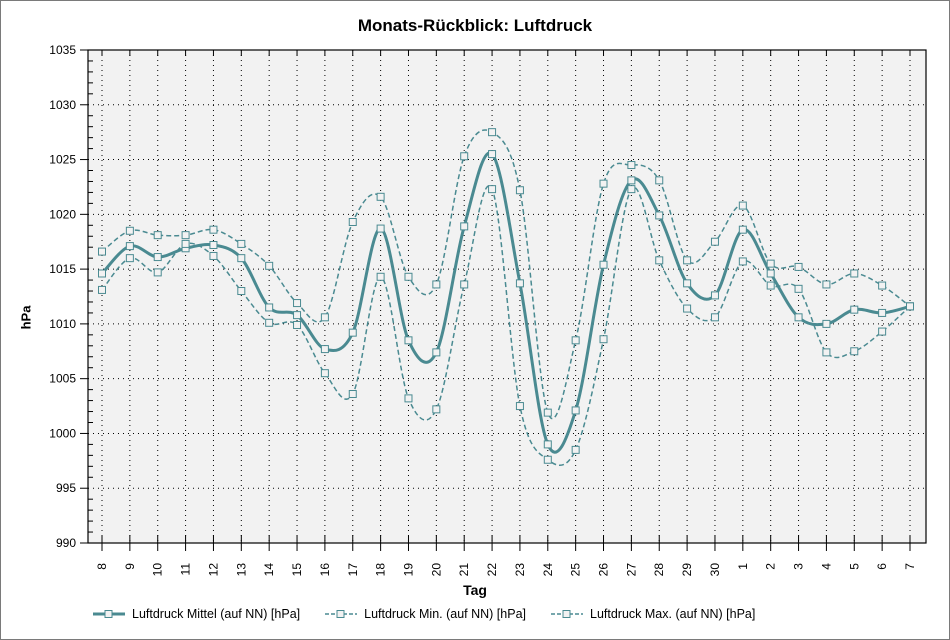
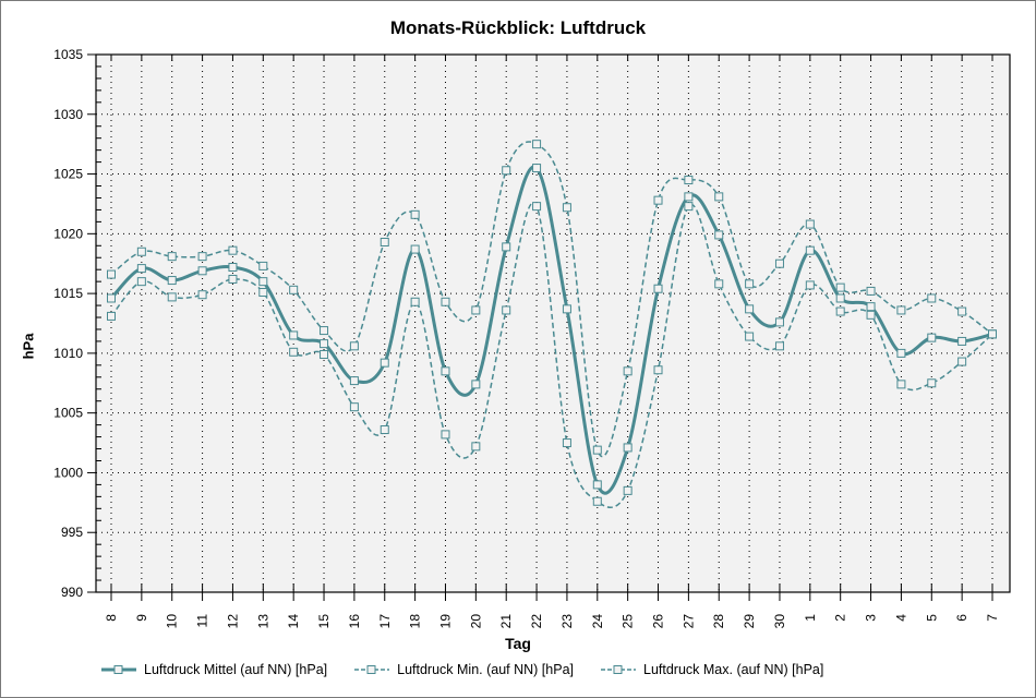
Luftdruck Min. (auf NN) [hPa]/11: 1017.3 -> 1014.9
Luftdruck Min. (auf NN) [hPa]/13: 1013.0 -> 1015.1
Luftdruck Mittel (auf NN) [hPa]/3: 1010.6 -> 1013.9
